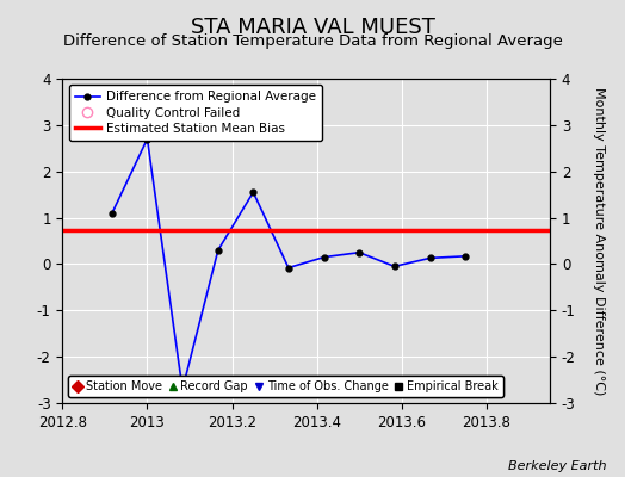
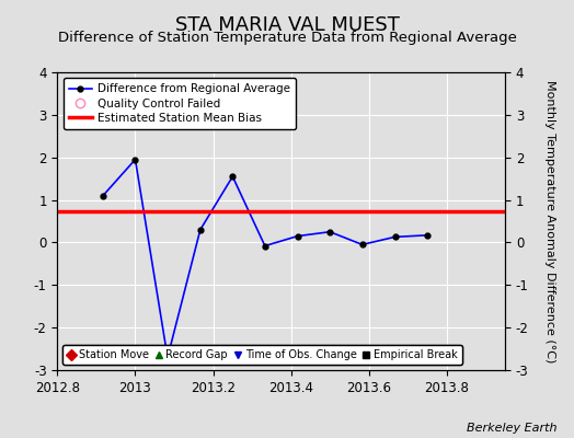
2013: 2.70 -> 1.95
